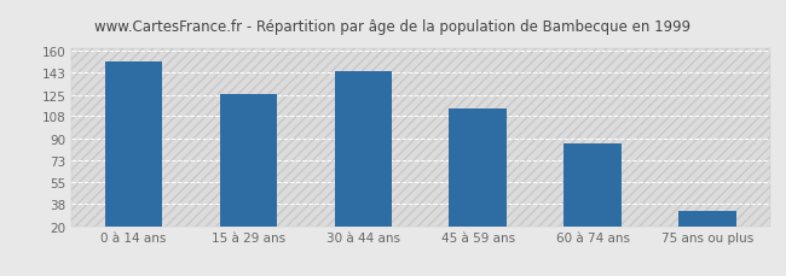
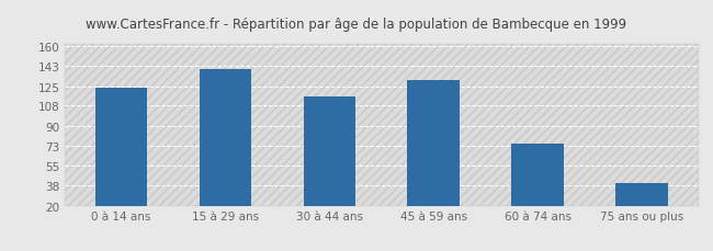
0 à 14 ans: 152 -> 124
15 à 29 ans: 126 -> 140
30 à 44 ans: 144 -> 116
45 à 59 ans: 114 -> 131
60 à 74 ans: 86 -> 75
75 ans ou plus: 32 -> 40
